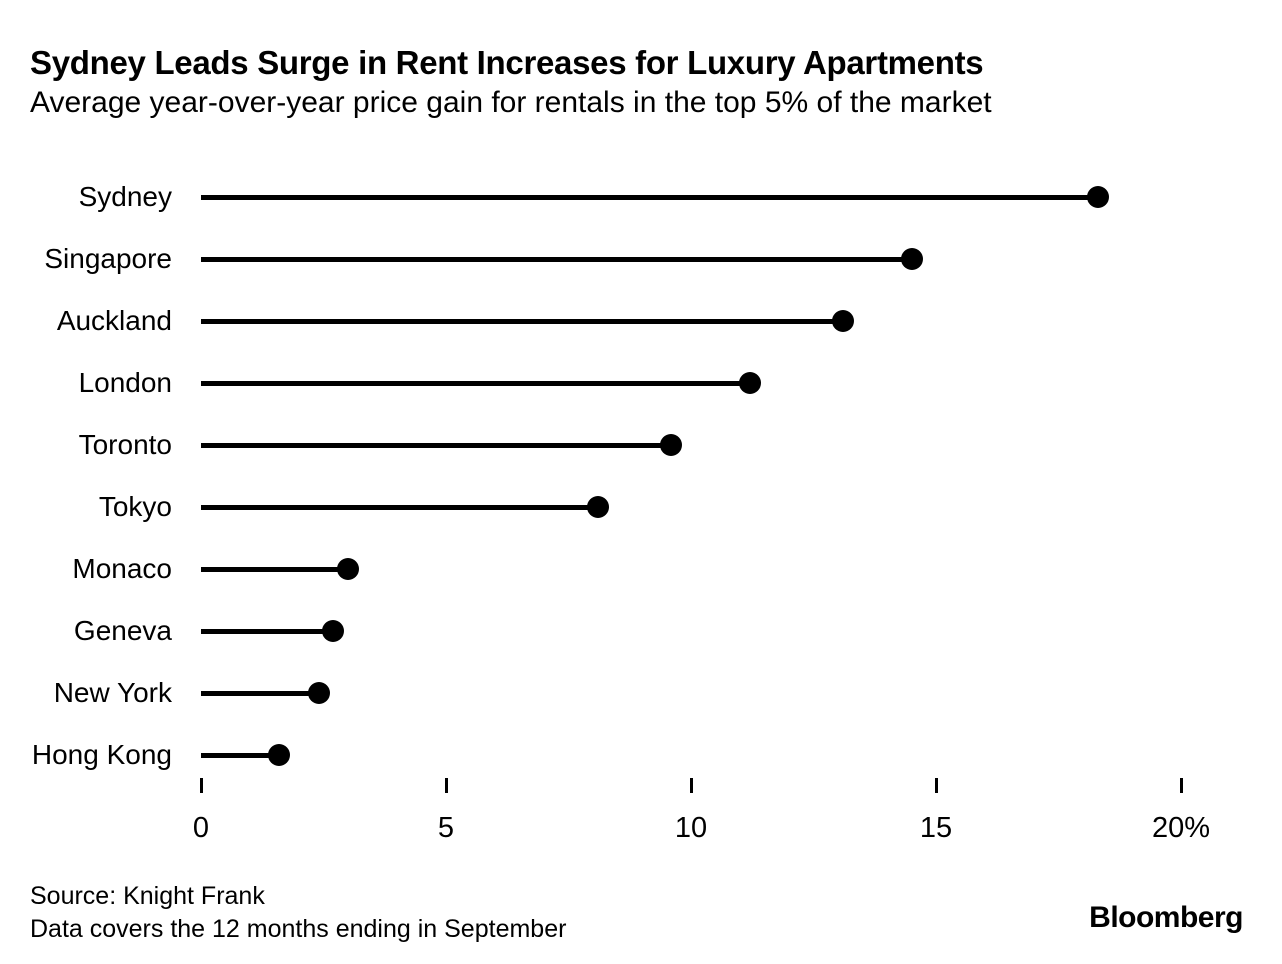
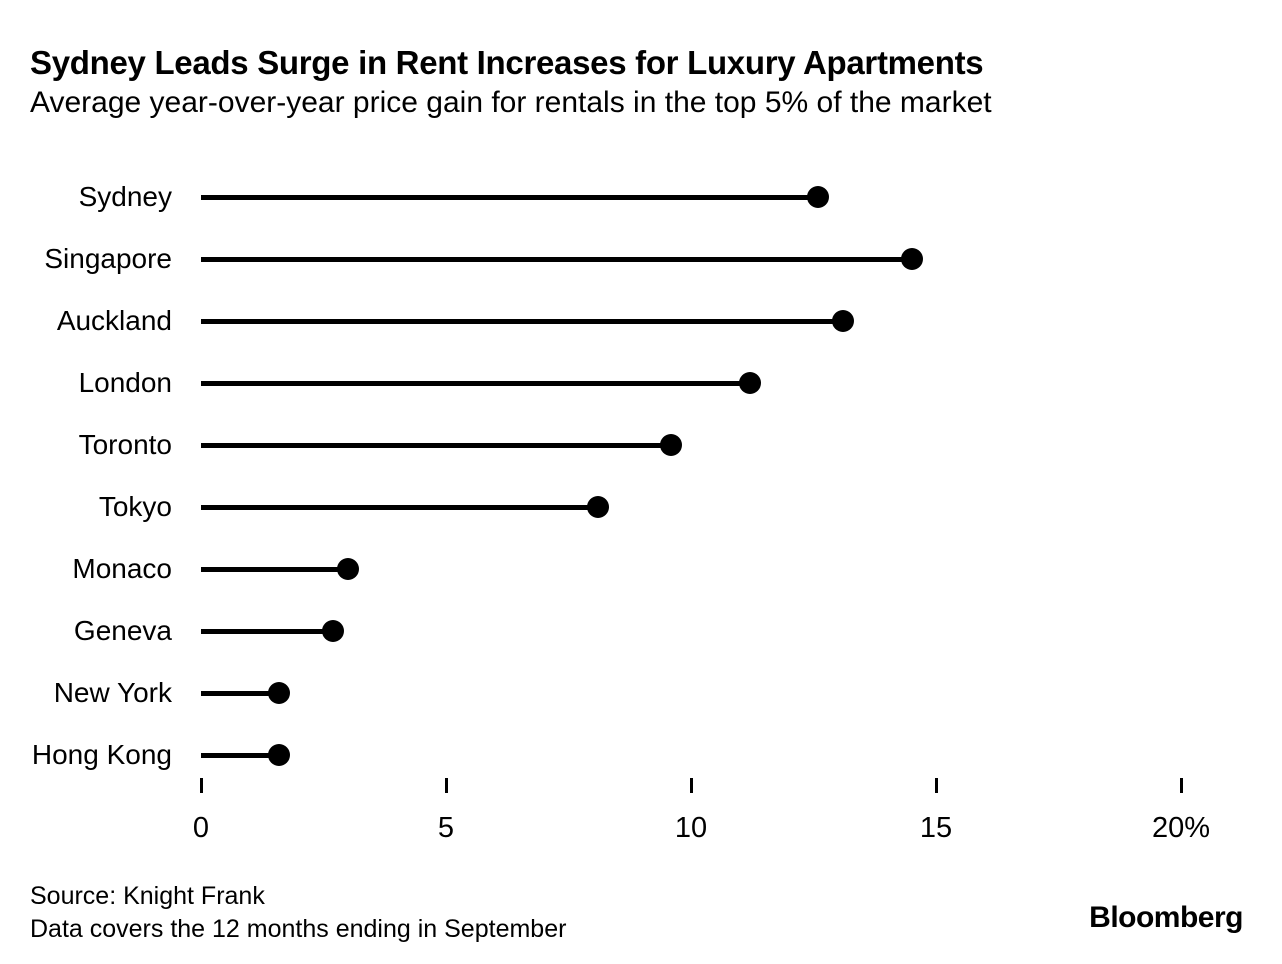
Sydney: 18.3% -> 12.6%
New York: 2.4% -> 1.6%
